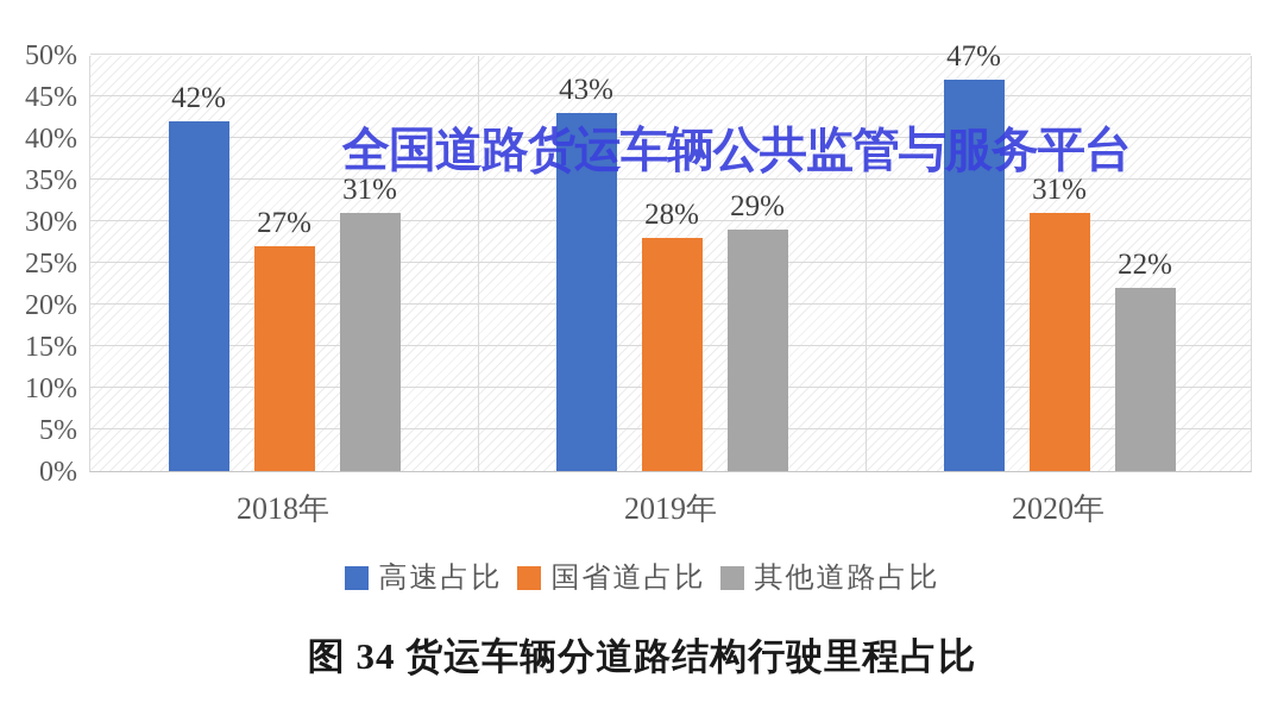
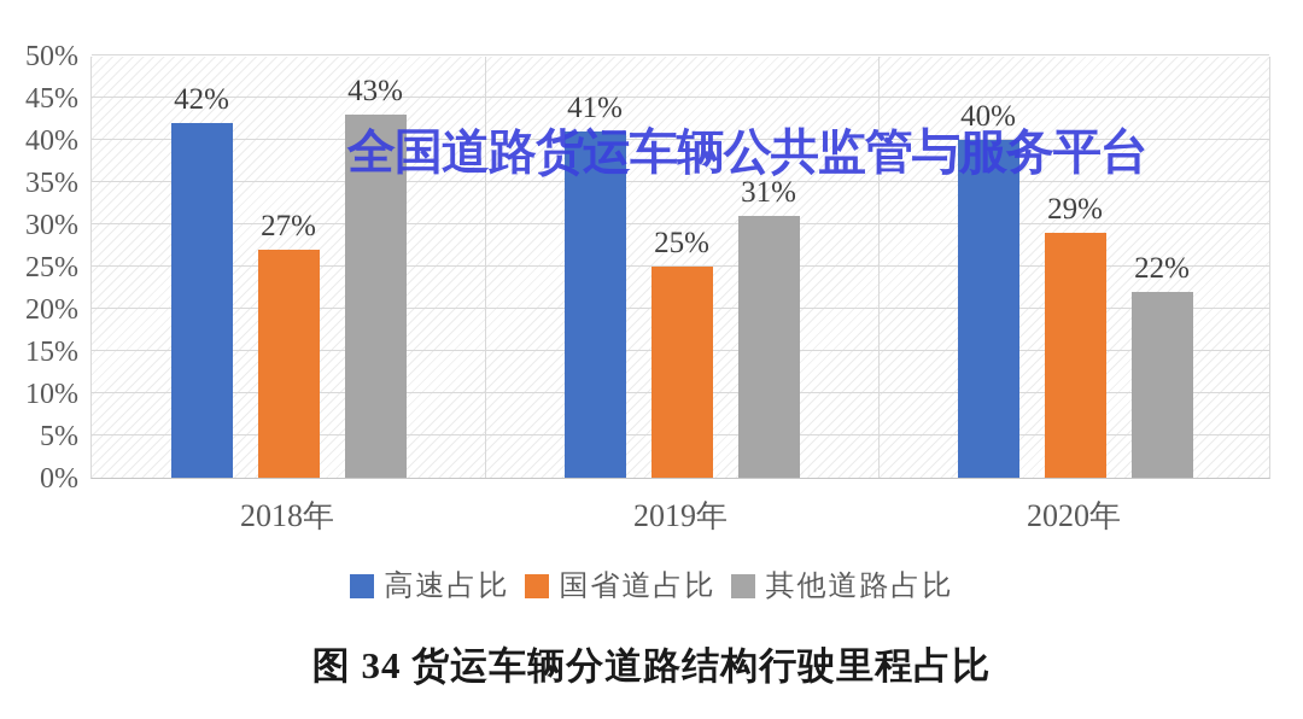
其他道路占比/2018年: 31% -> 43%
高速占比/2019年: 43% -> 41%
国省道占比/2019年: 28% -> 25%
其他道路占比/2019年: 29% -> 31%
高速占比/2020年: 47% -> 40%
国省道占比/2020年: 31% -> 29%
